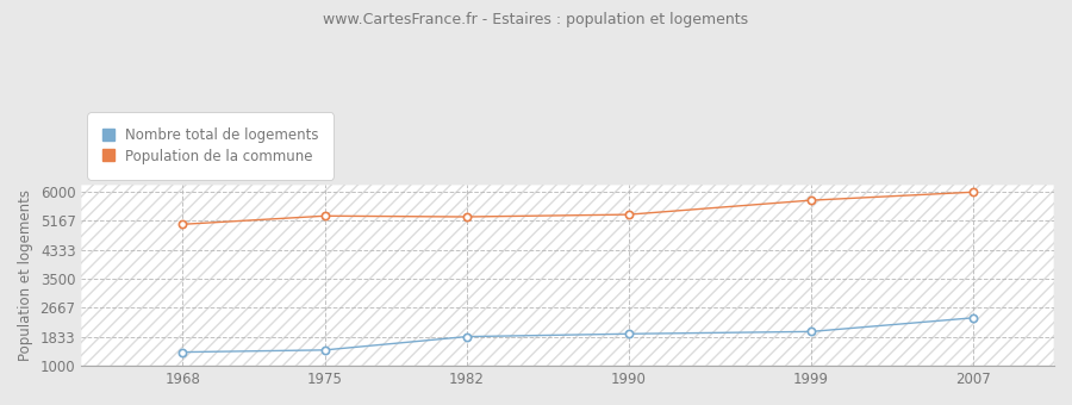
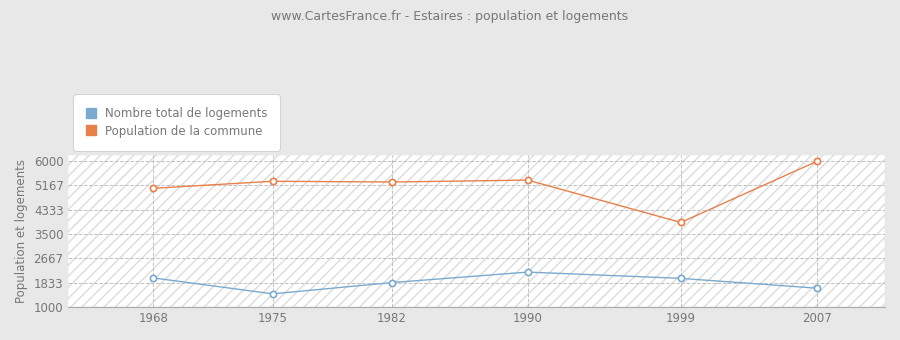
Nombre total de logements/1968: 1400 -> 2000
Nombre total de logements/1990: 1920 -> 2200
Population de la commune/1999: 5760 -> 3900
Nombre total de logements/2007: 2380 -> 1650
